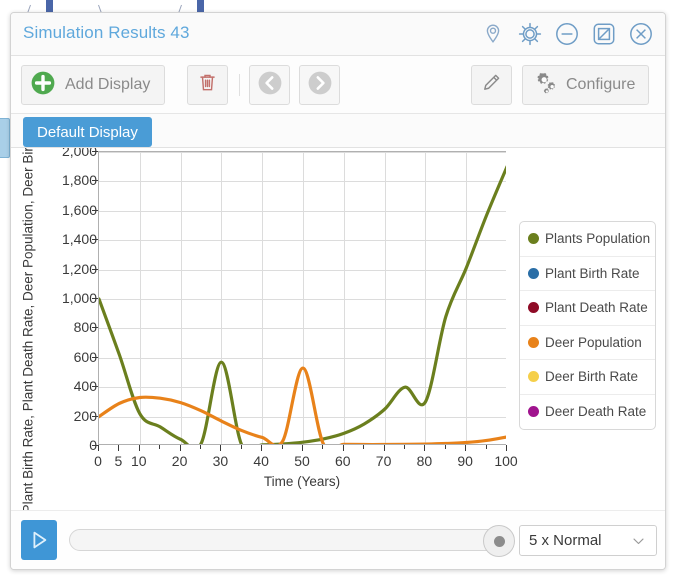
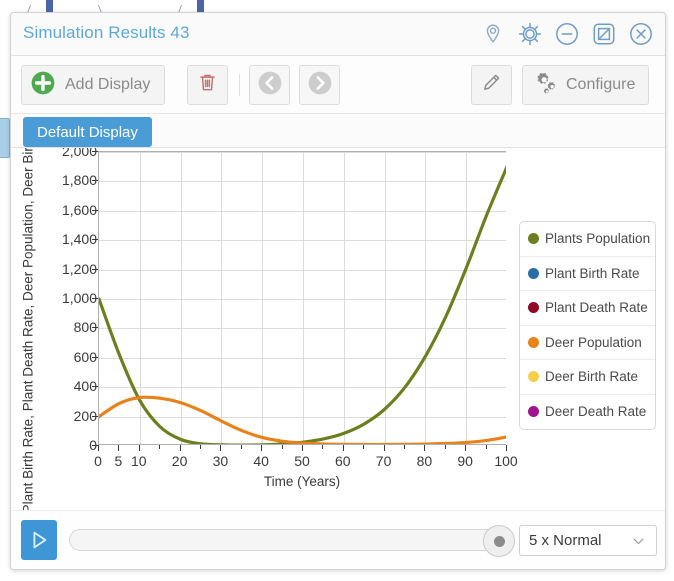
Plants Population/10: 220 -> 310
Plants Population/30: 570 -> 10
Deer Population/50: 530 -> 20
Plants Population/80: 300 -> 610
